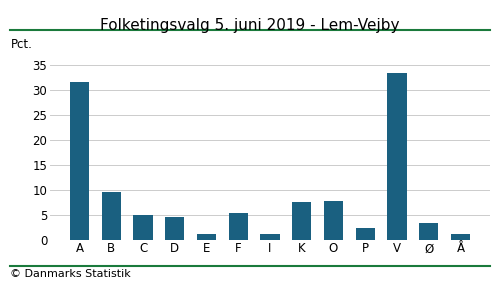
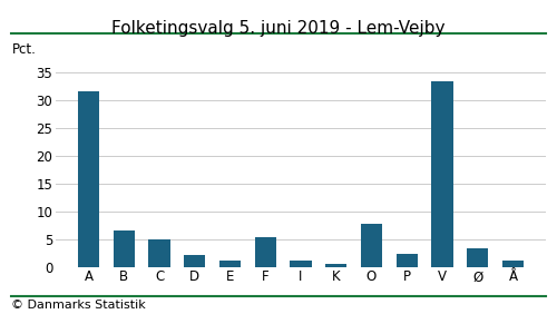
B: 9.5 -> 6.5
D: 4.5 -> 2.2
K: 7.5 -> 0.6
